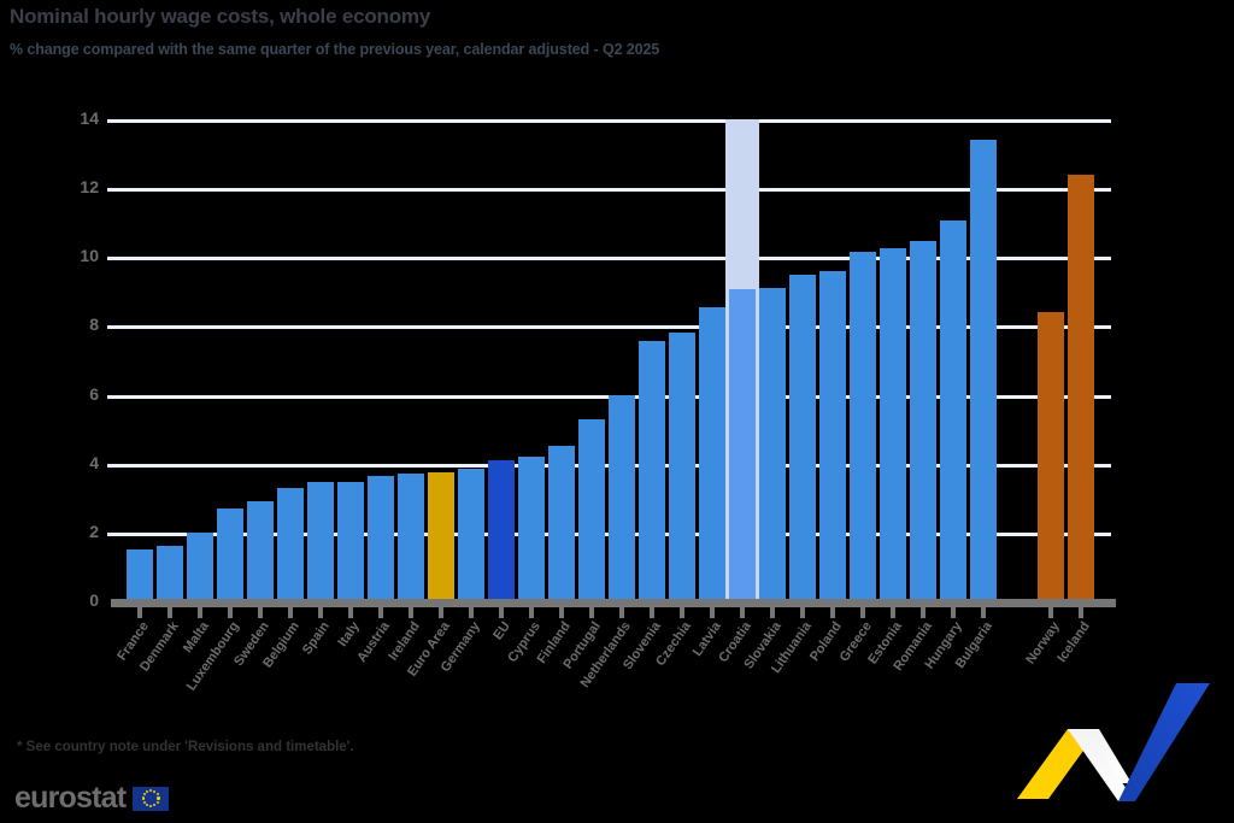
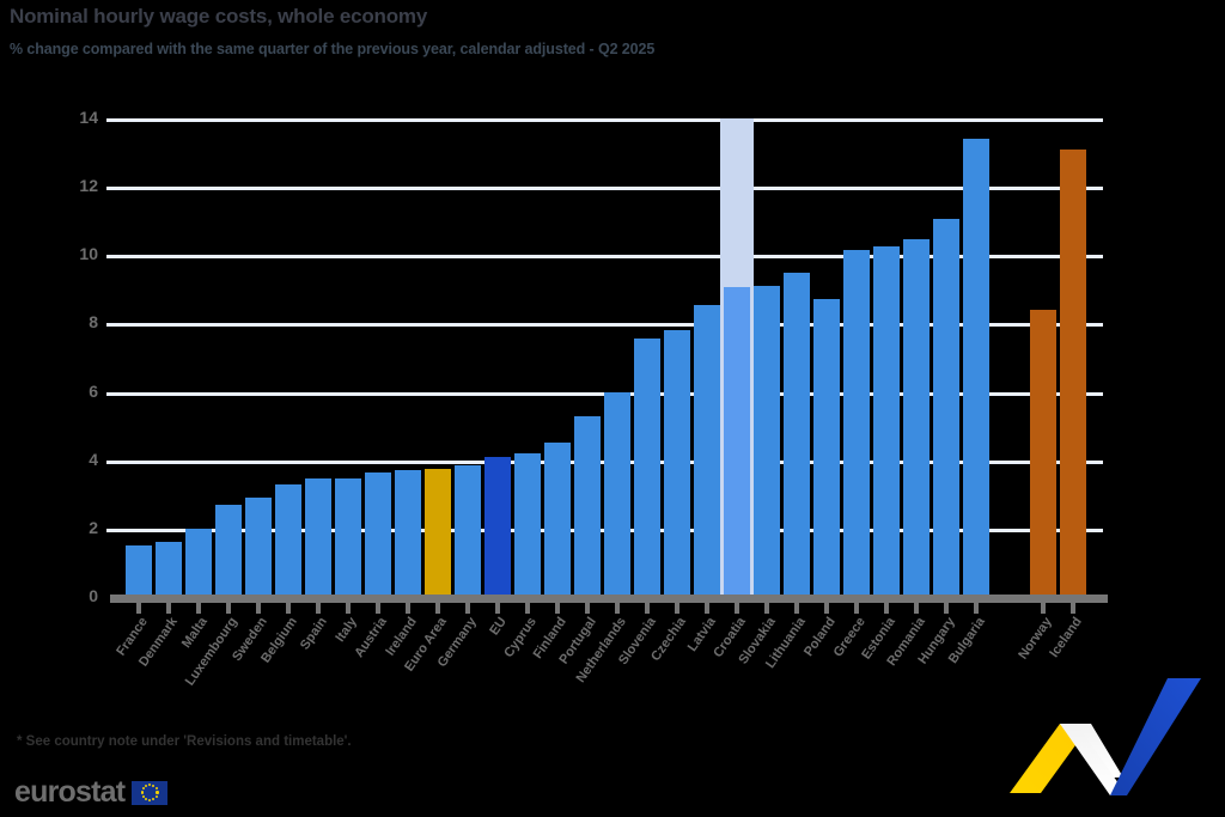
Poland: 9.6 -> 8.7
Iceland: 12.4 -> 13.1
